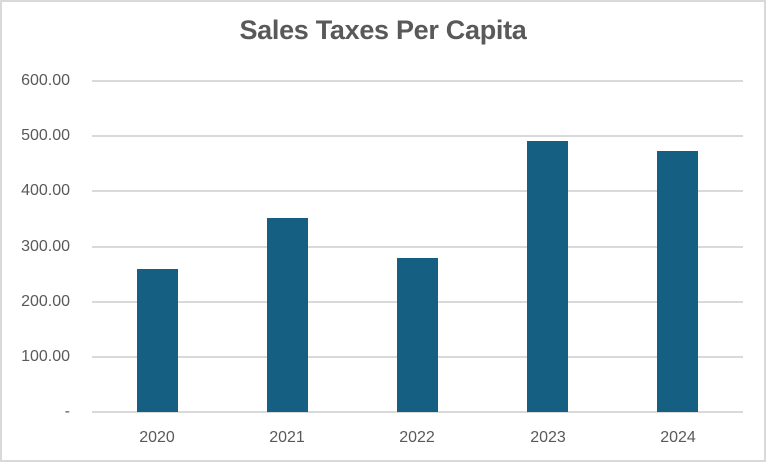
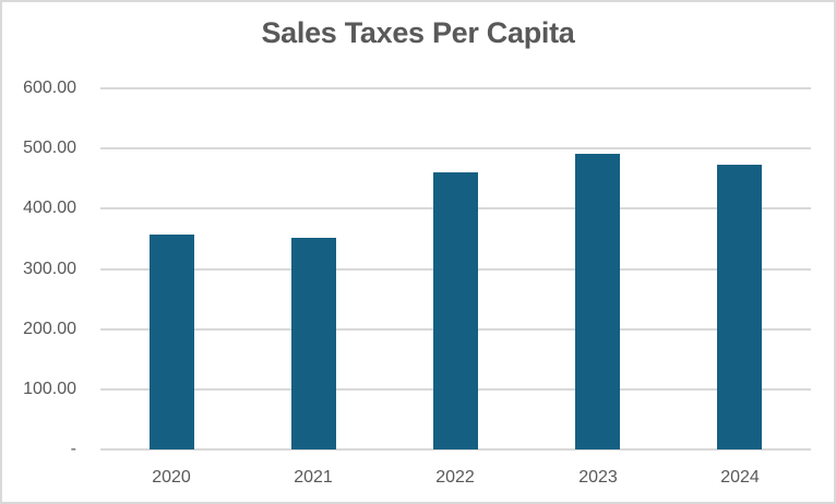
2020: 260 -> 360
2022: 280 -> 460
